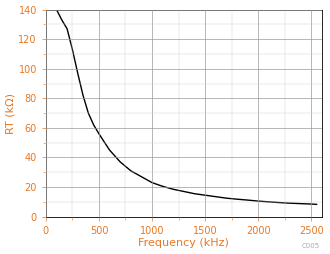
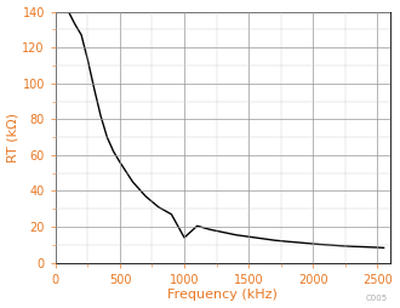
1000: 23 -> 14
